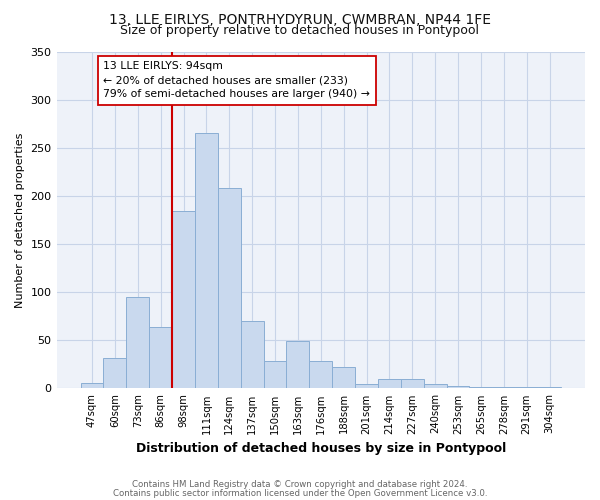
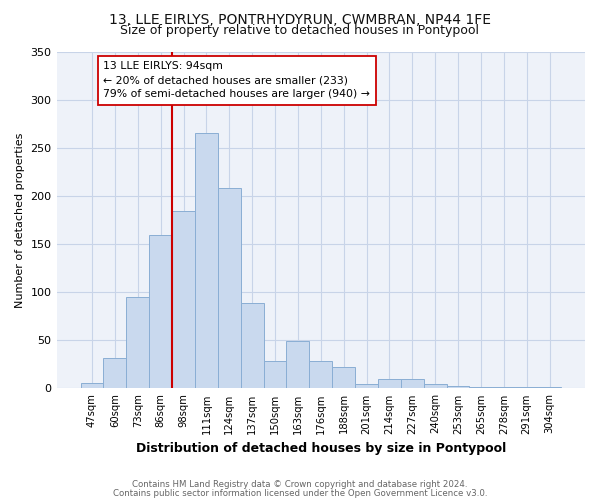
86sqm: 64 -> 159
137sqm: 70 -> 89
